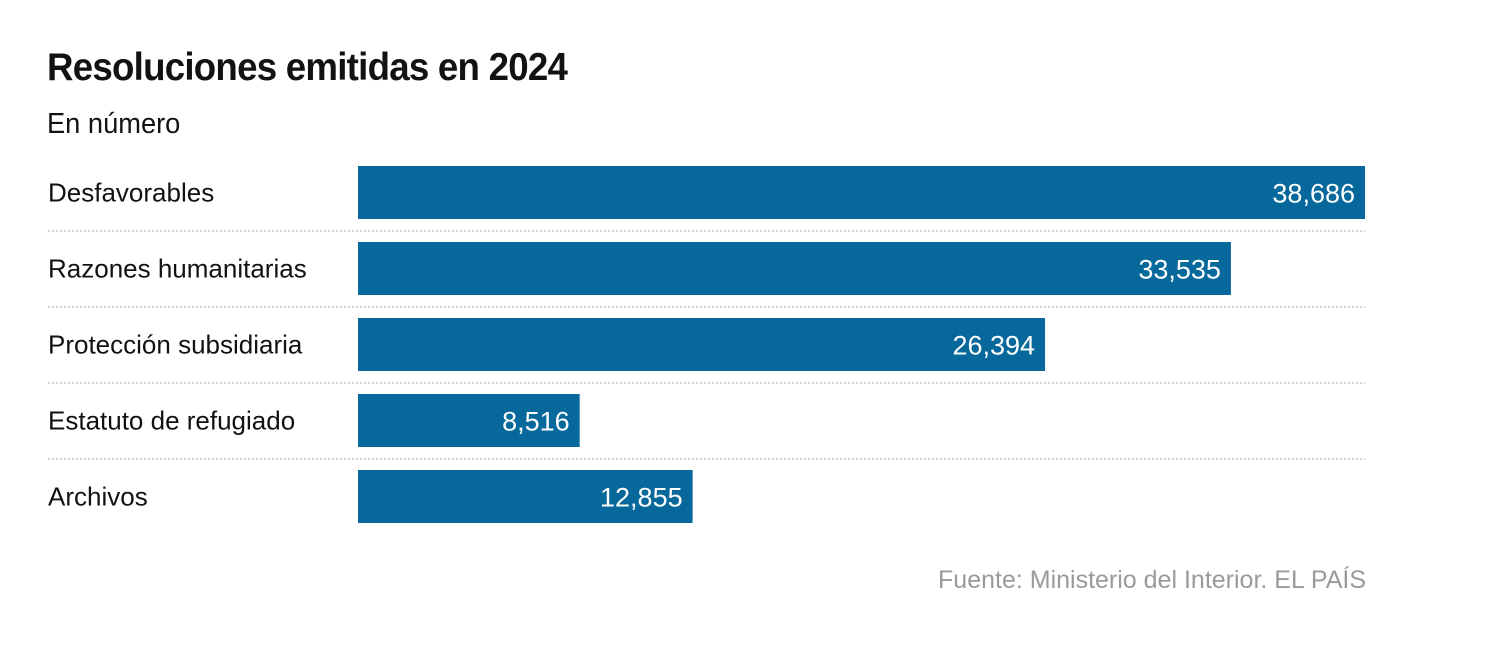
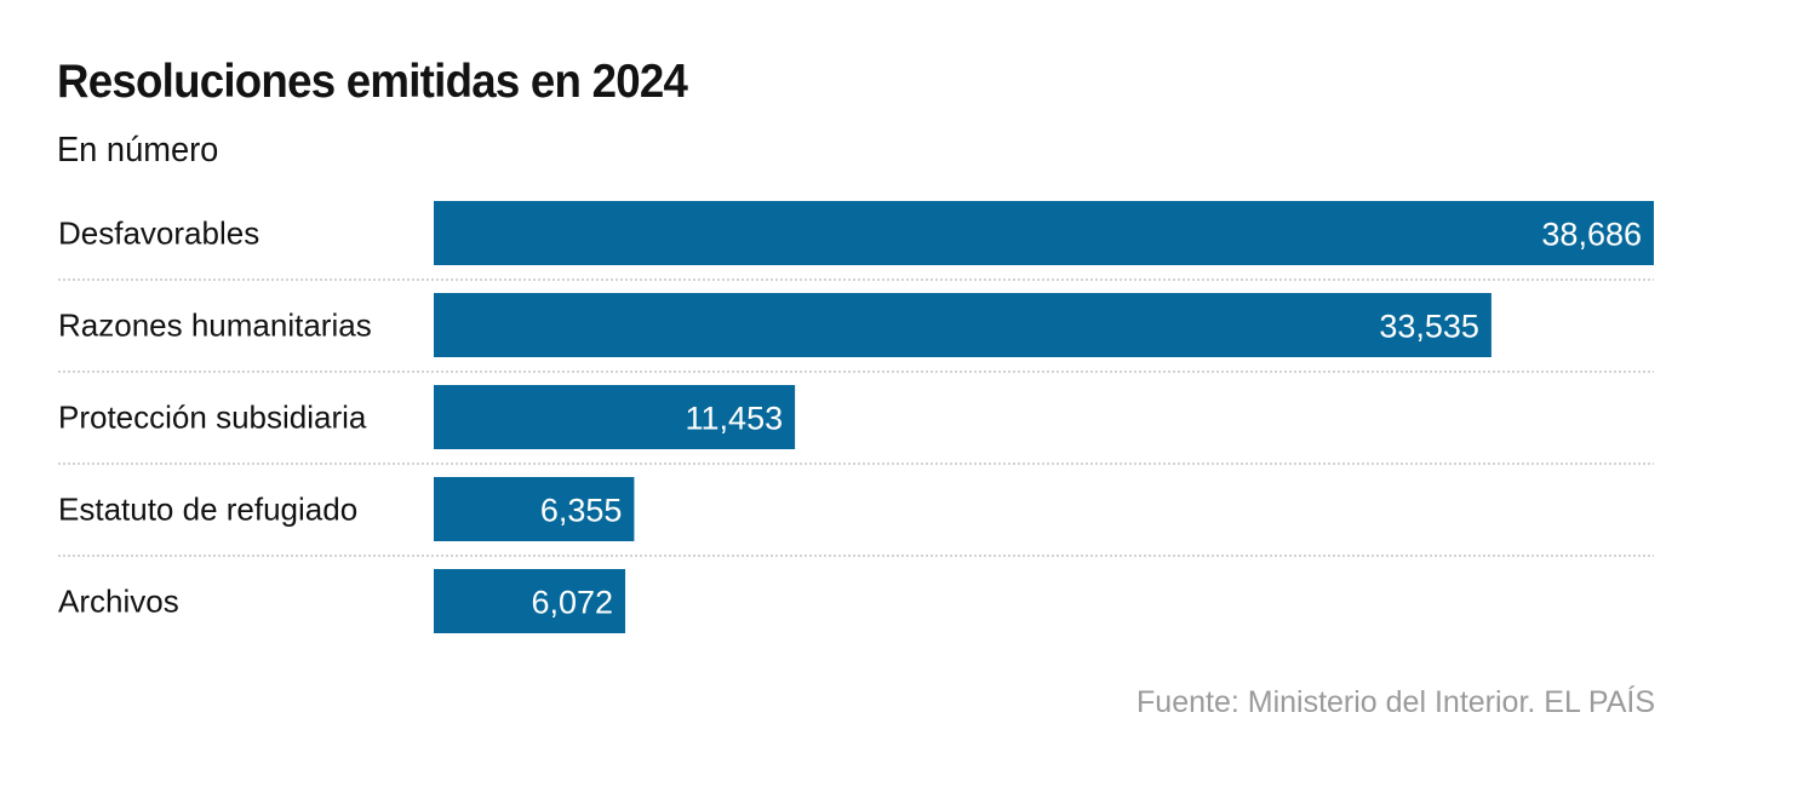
Protección subsidiaria: 26,394 -> 11,453
Estatuto de refugiado: 8,516 -> 6,355
Archivos: 12,855 -> 6,072
